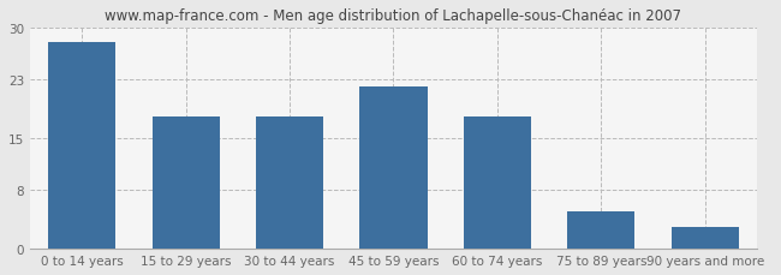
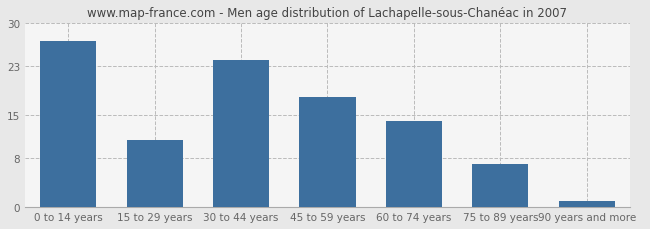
0 to 14 years: 28 -> 27
15 to 29 years: 18 -> 11
30 to 44 years: 18 -> 24
45 to 59 years: 22 -> 18
60 to 74 years: 18 -> 14
75 to 89 years: 5 -> 7
90 years and more: 3 -> 1
